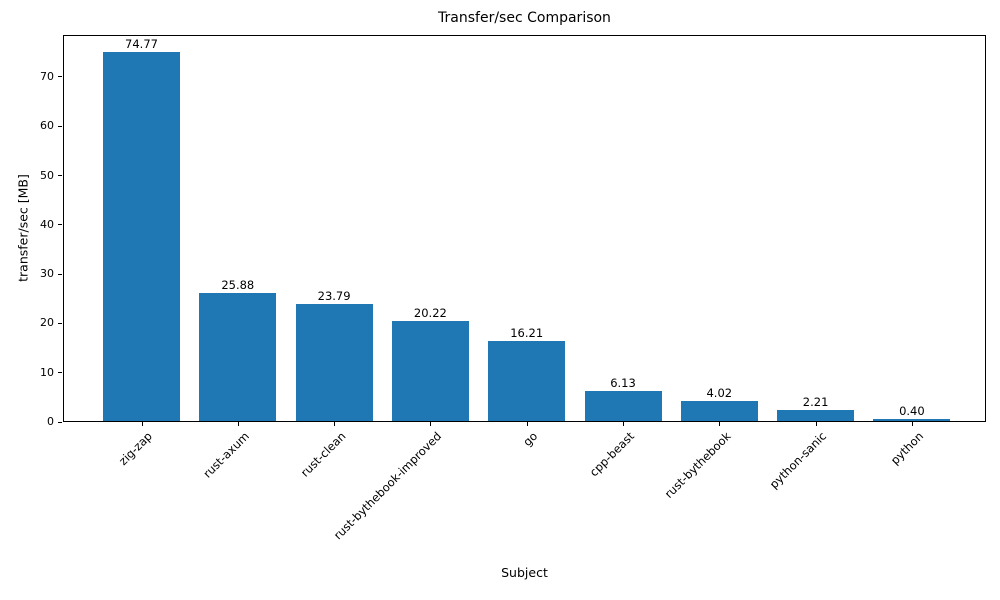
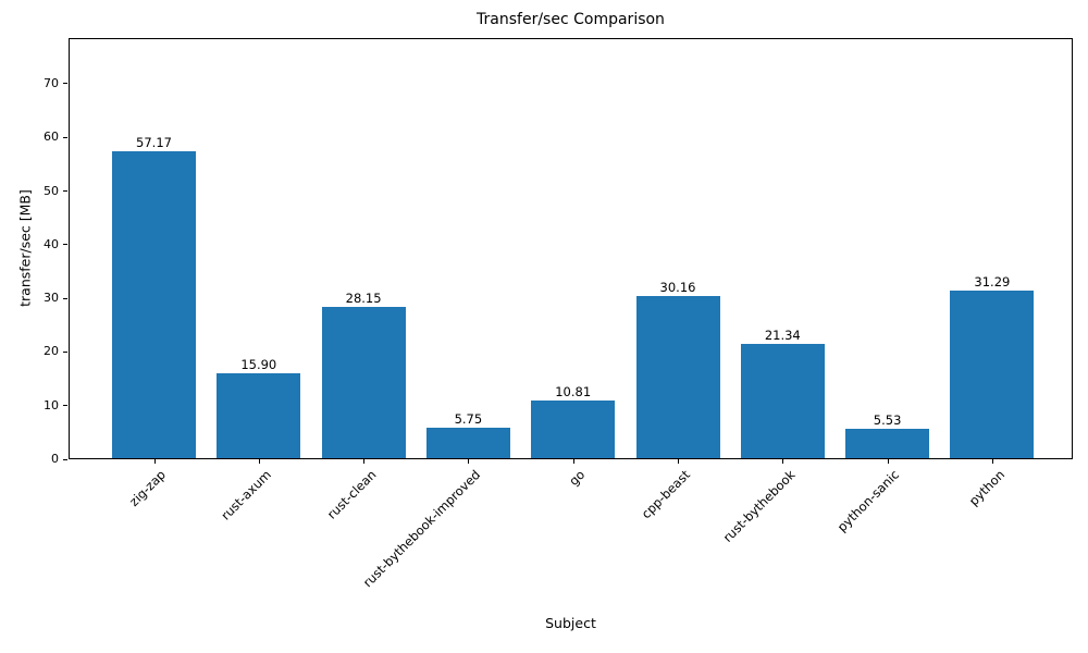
zig-zap: 74.77 -> 57.17
rust-axum: 25.88 -> 15.90
rust-clean: 23.79 -> 28.15
rust-bythebook-improved: 20.22 -> 5.75
go: 16.21 -> 10.81
cpp-beast: 6.13 -> 30.16
rust-bythebook: 4.02 -> 21.34
python-sanic: 2.21 -> 5.53
python: 0.40 -> 31.29
